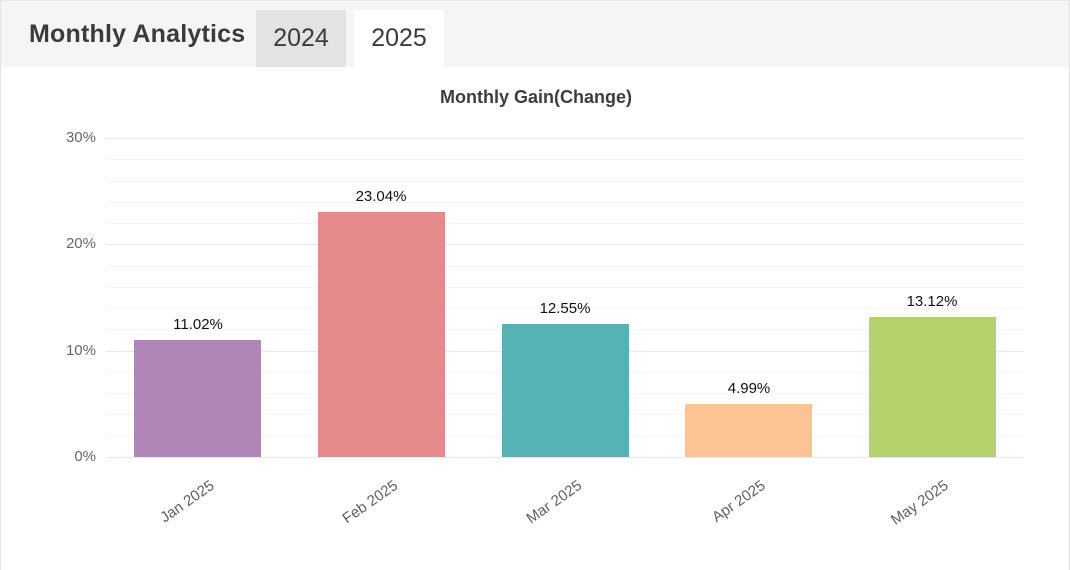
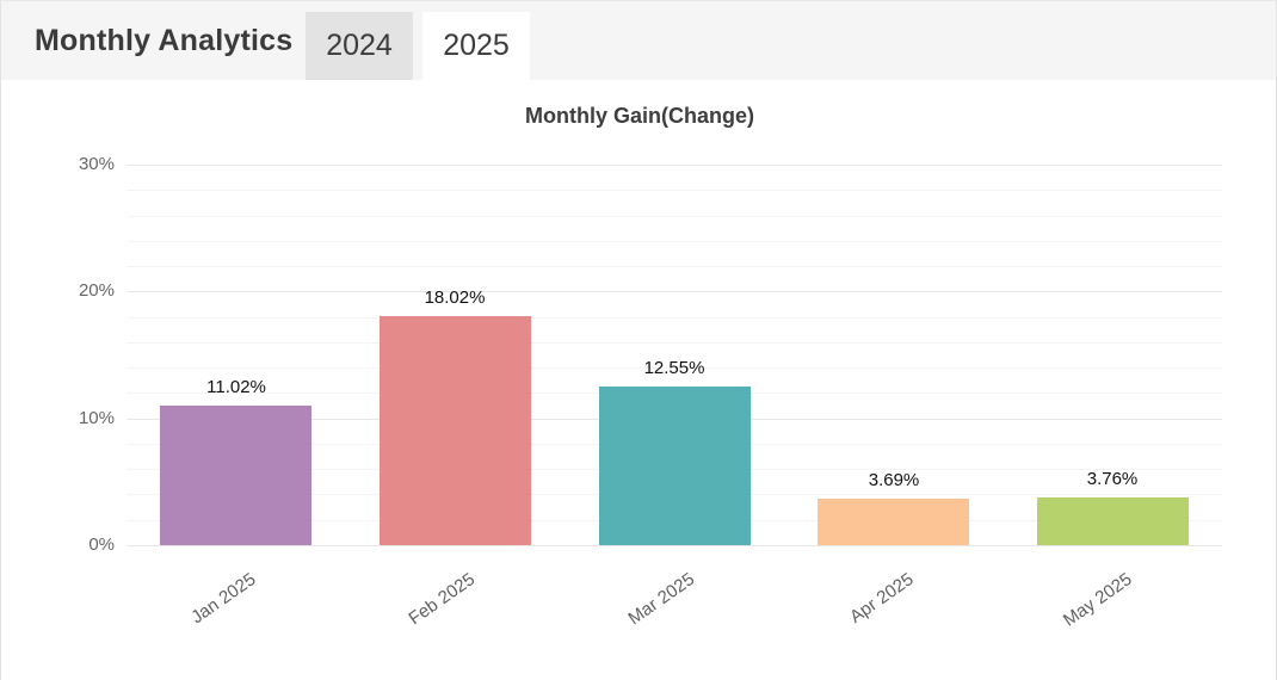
Feb 2025: 23.04% -> 18.02%
Apr 2025: 4.99% -> 3.69%
May 2025: 13.12% -> 3.76%
